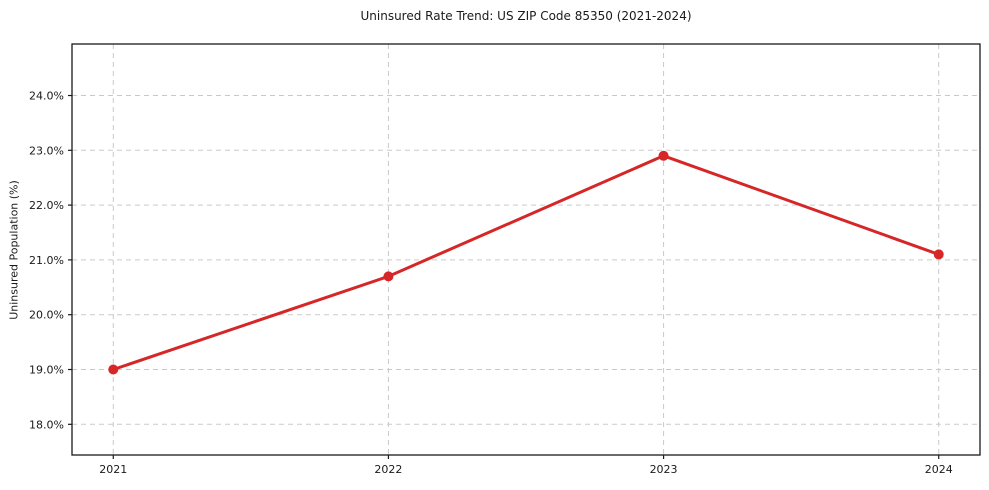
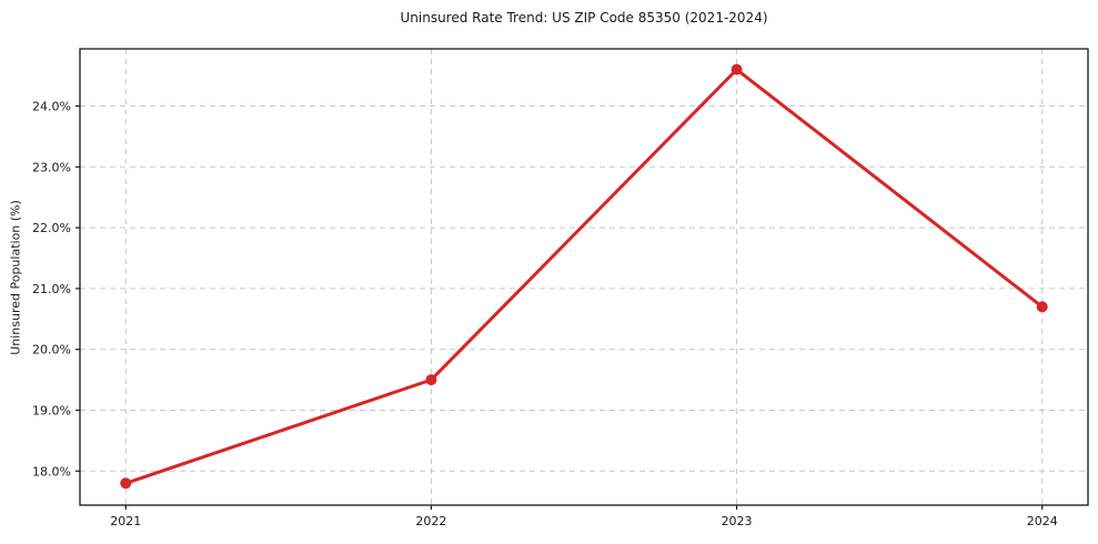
2021: 19.0% -> 17.8%
2022: 20.7% -> 19.5%
2023: 22.9% -> 24.6%
2024: 21.1% -> 20.7%
